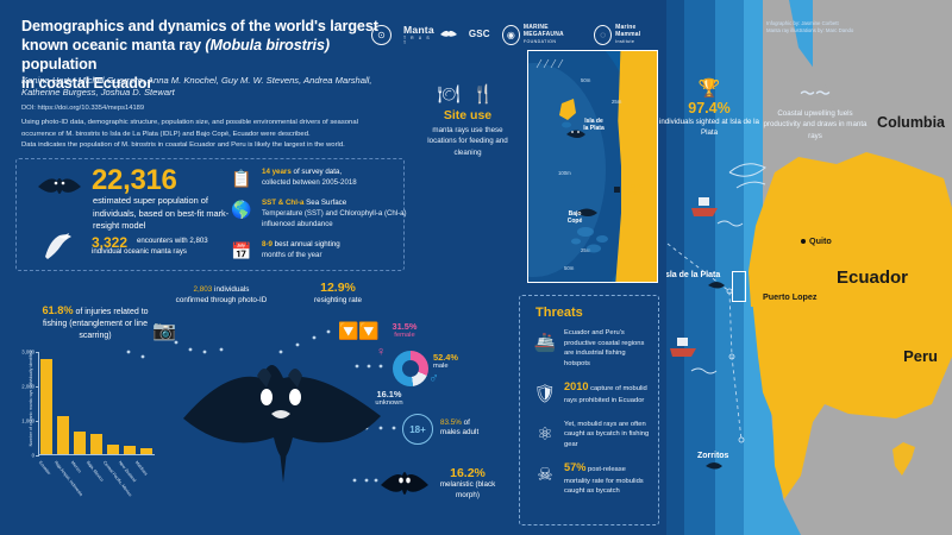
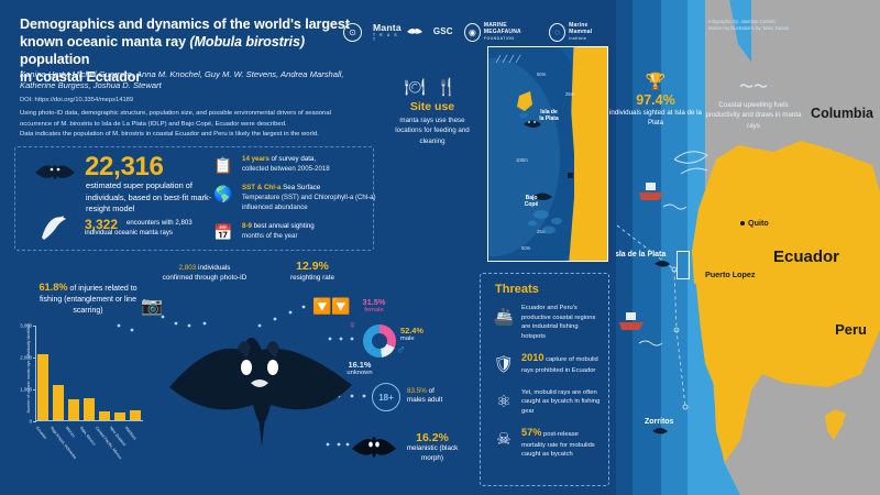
Ecuador: 2800 -> 2100
Baja, Mexico: 600 -> 700
Maldives: 200 -> 300
